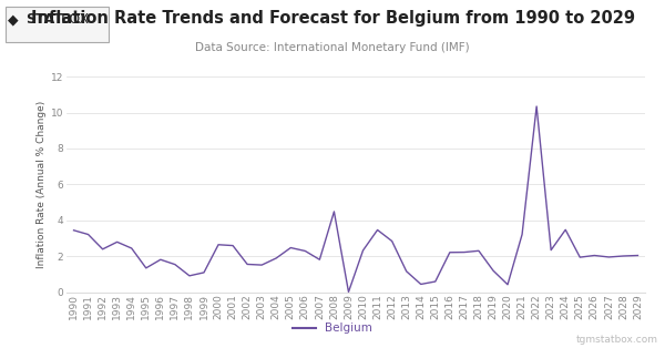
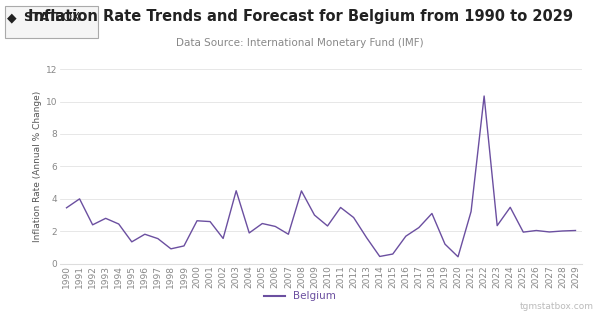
1991: 3.2 -> 4.0
2003: 1.5 -> 4.5
2009: 0.0 -> 3.0
2013: 1.2 -> 1.6
2016: 2.2 -> 1.7
2018: 2.3 -> 3.1
